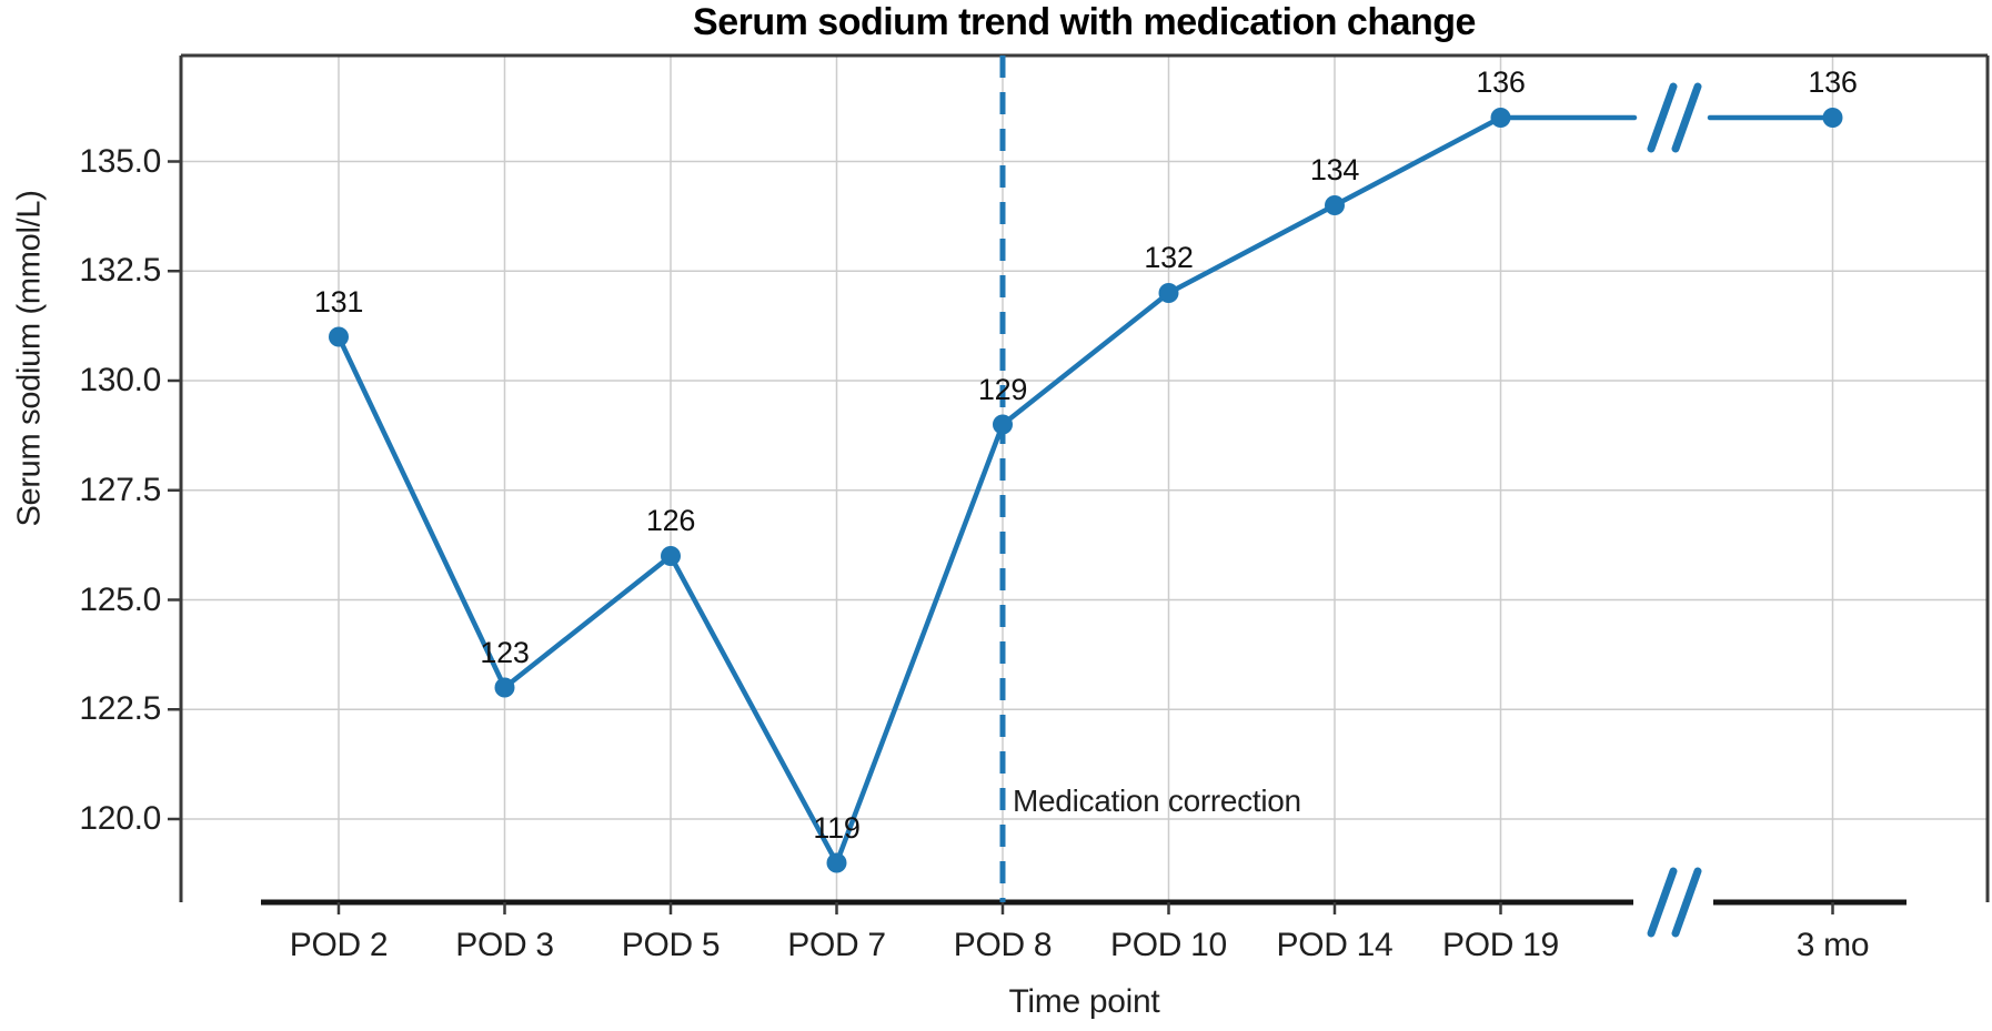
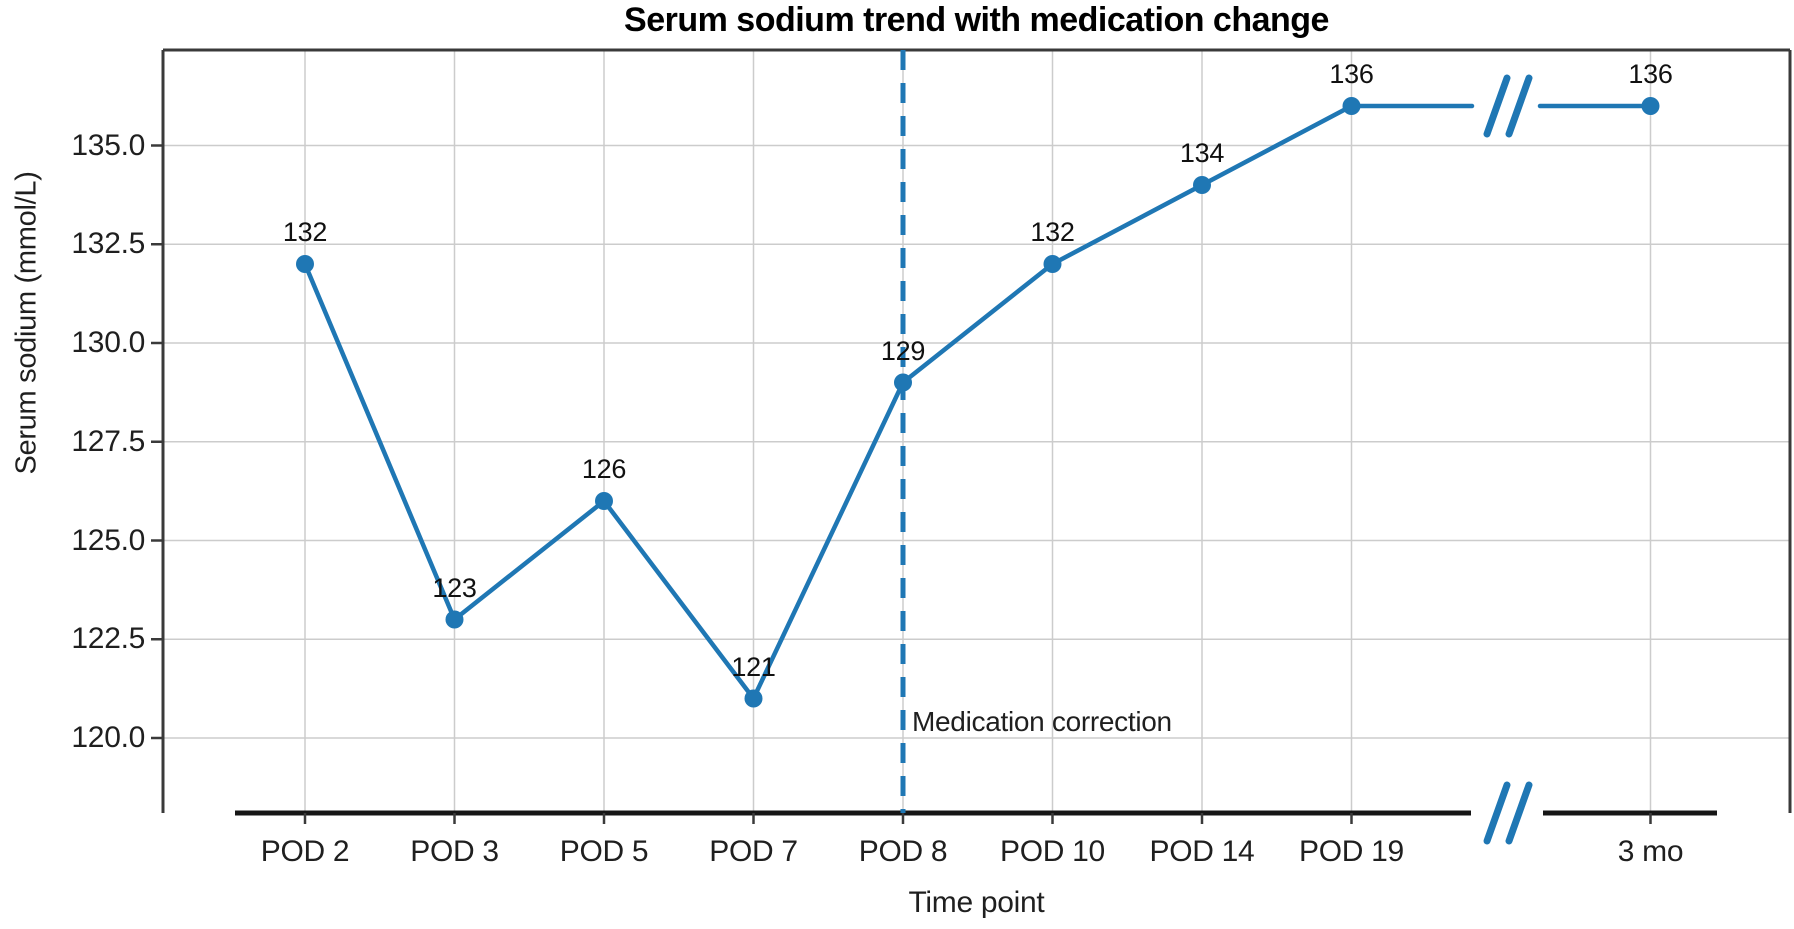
POD 2: 131 -> 132
POD 7: 119 -> 121
